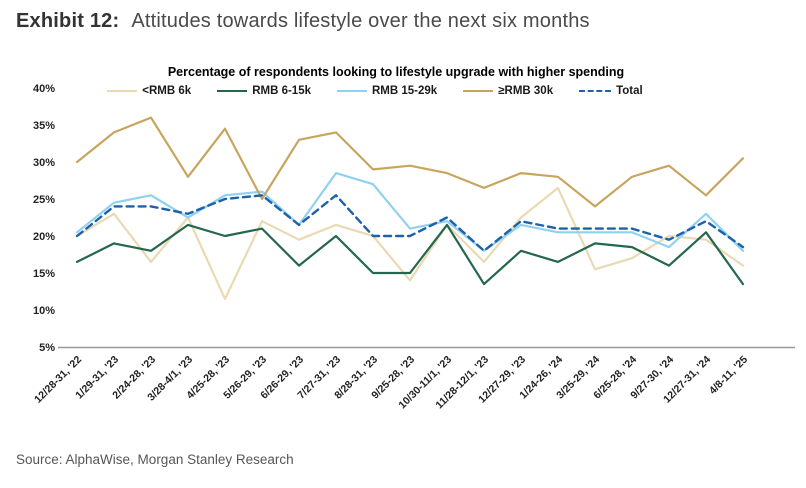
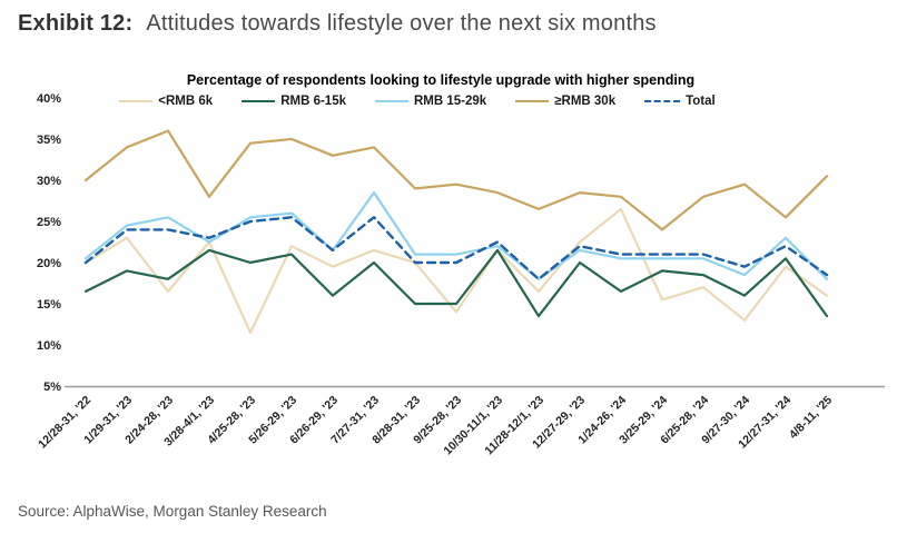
≥RMB 30k/5/26-29, '23: 25% -> 35%
RMB 15-29k/8/28-31, '23: 27% -> 21%
RMB 6-15k/12/27-29, '23: 18% -> 20%
<RMB 6k/9/27-30, '24: 20% -> 13%
